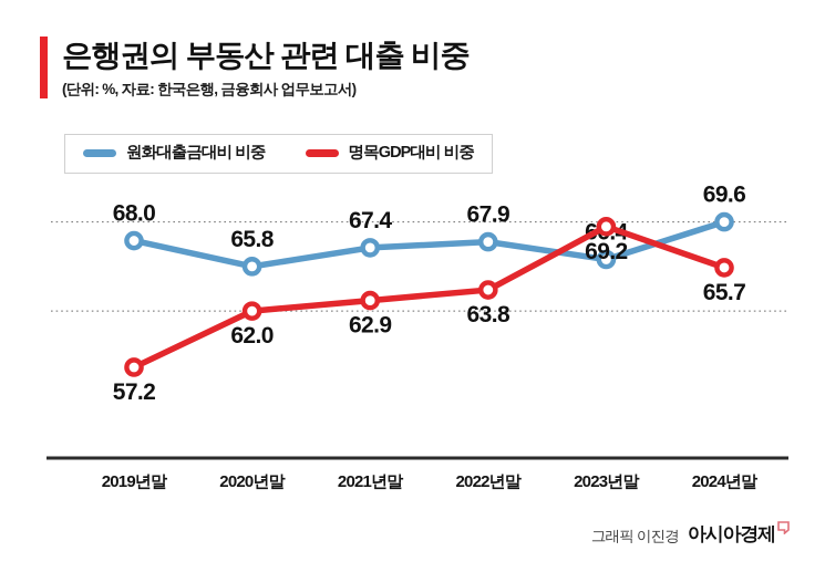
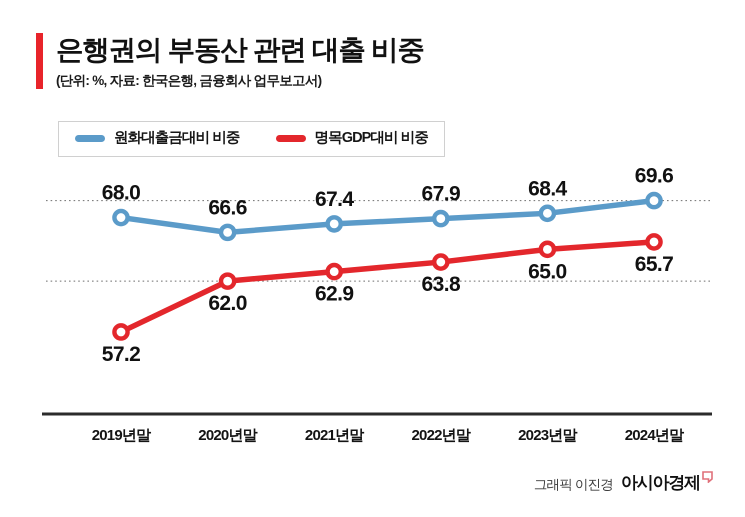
원화대출금대비 비중/2020년말: 65.8 -> 66.6
원화대출금대비 비중/2023년말: 66.4 -> 68.4
명목GDP대비 비중/2023년말: 69.2 -> 65.0
